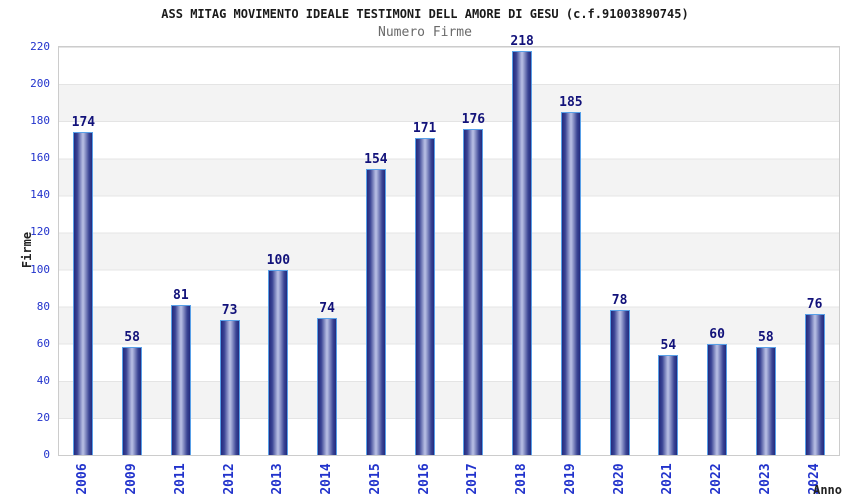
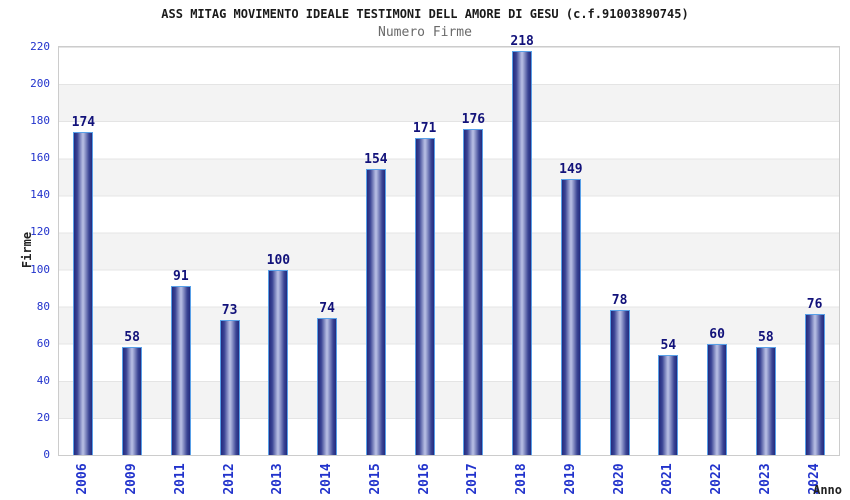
2011: 81 -> 91
2019: 185 -> 149
